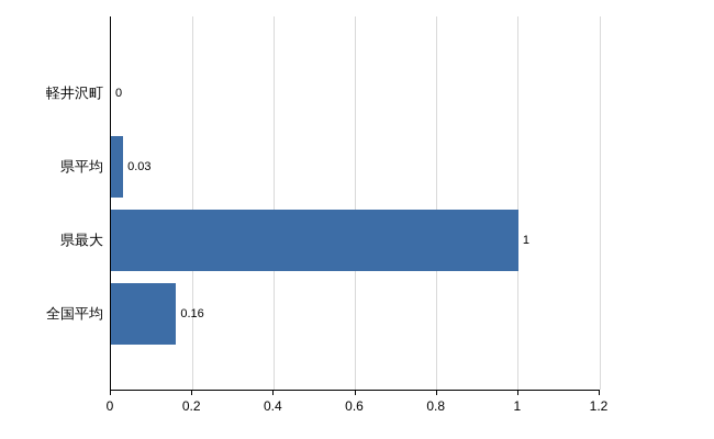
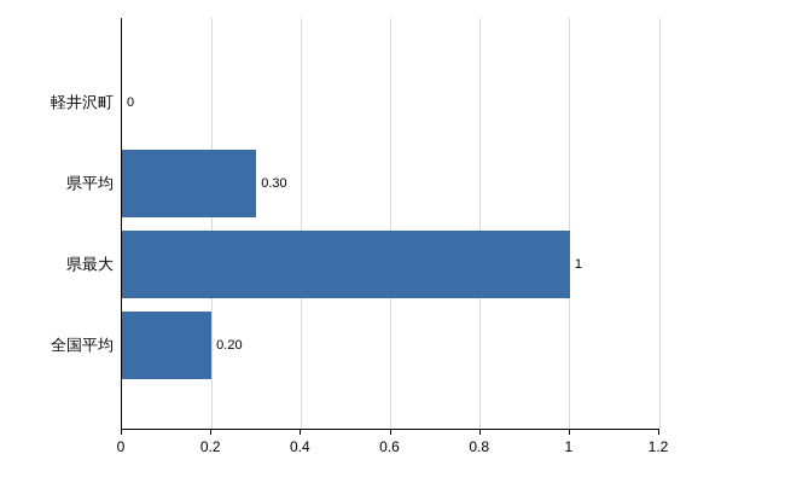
県平均: 0.03 -> 0.30
全国平均: 0.16 -> 0.20
